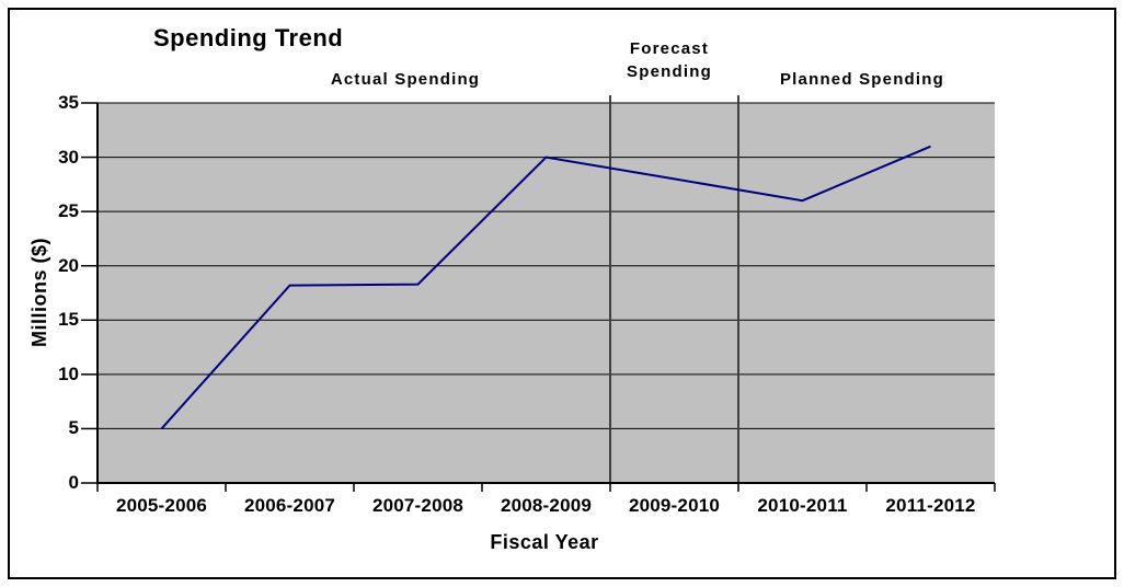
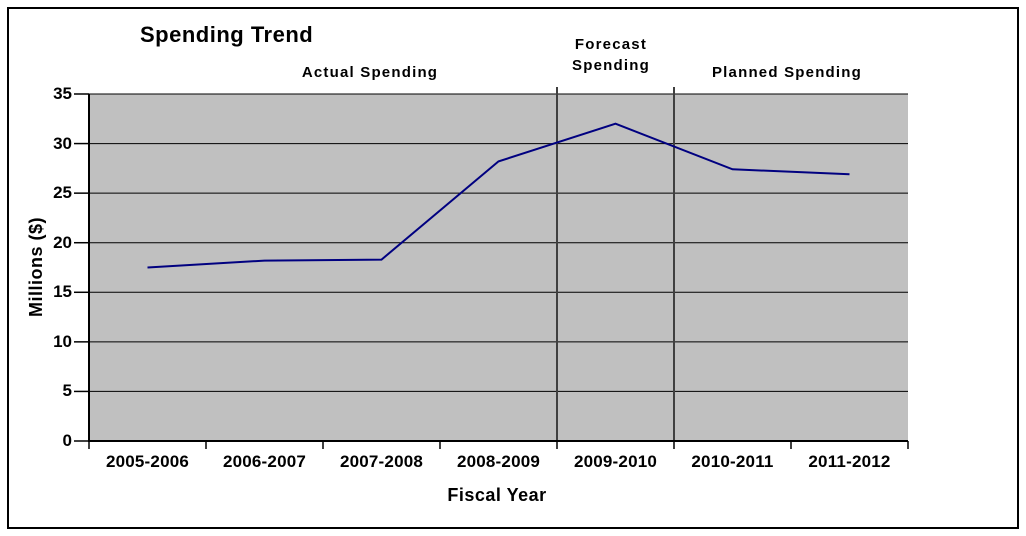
2005-2006: 5 -> 18
2008-2009: 30 -> 28
2009-2010: 28 -> 32
2010-2011: 26 -> 27
2011-2012: 31 -> 27
